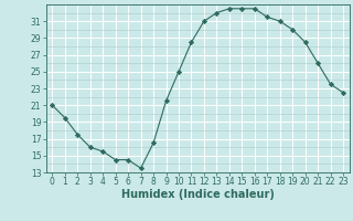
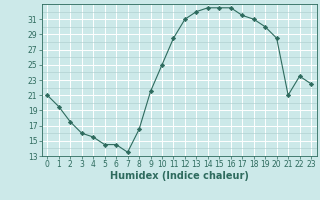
21: 26.0 -> 21.0
